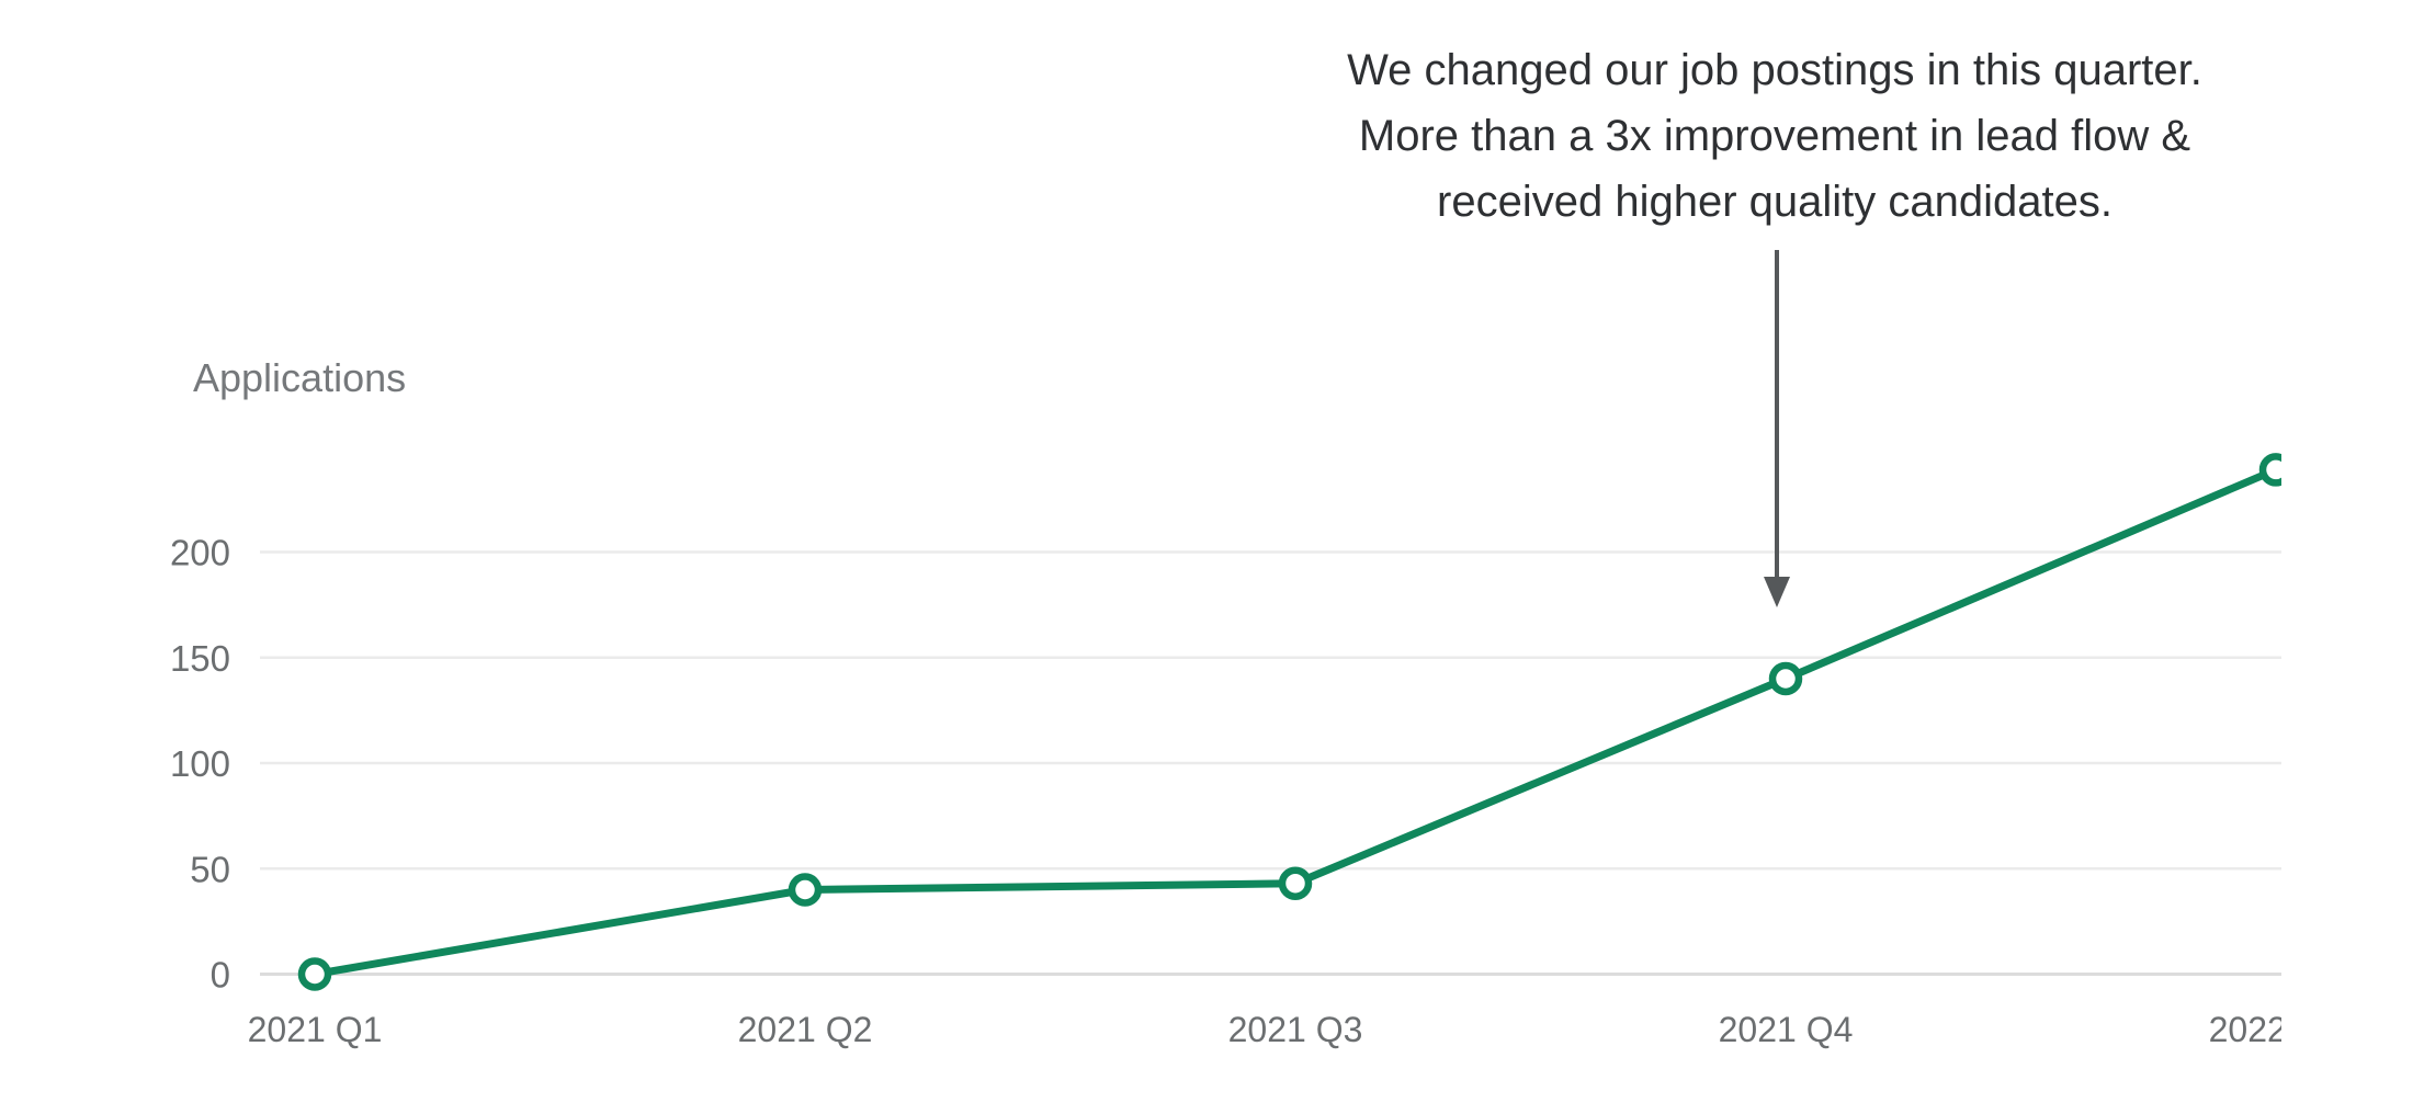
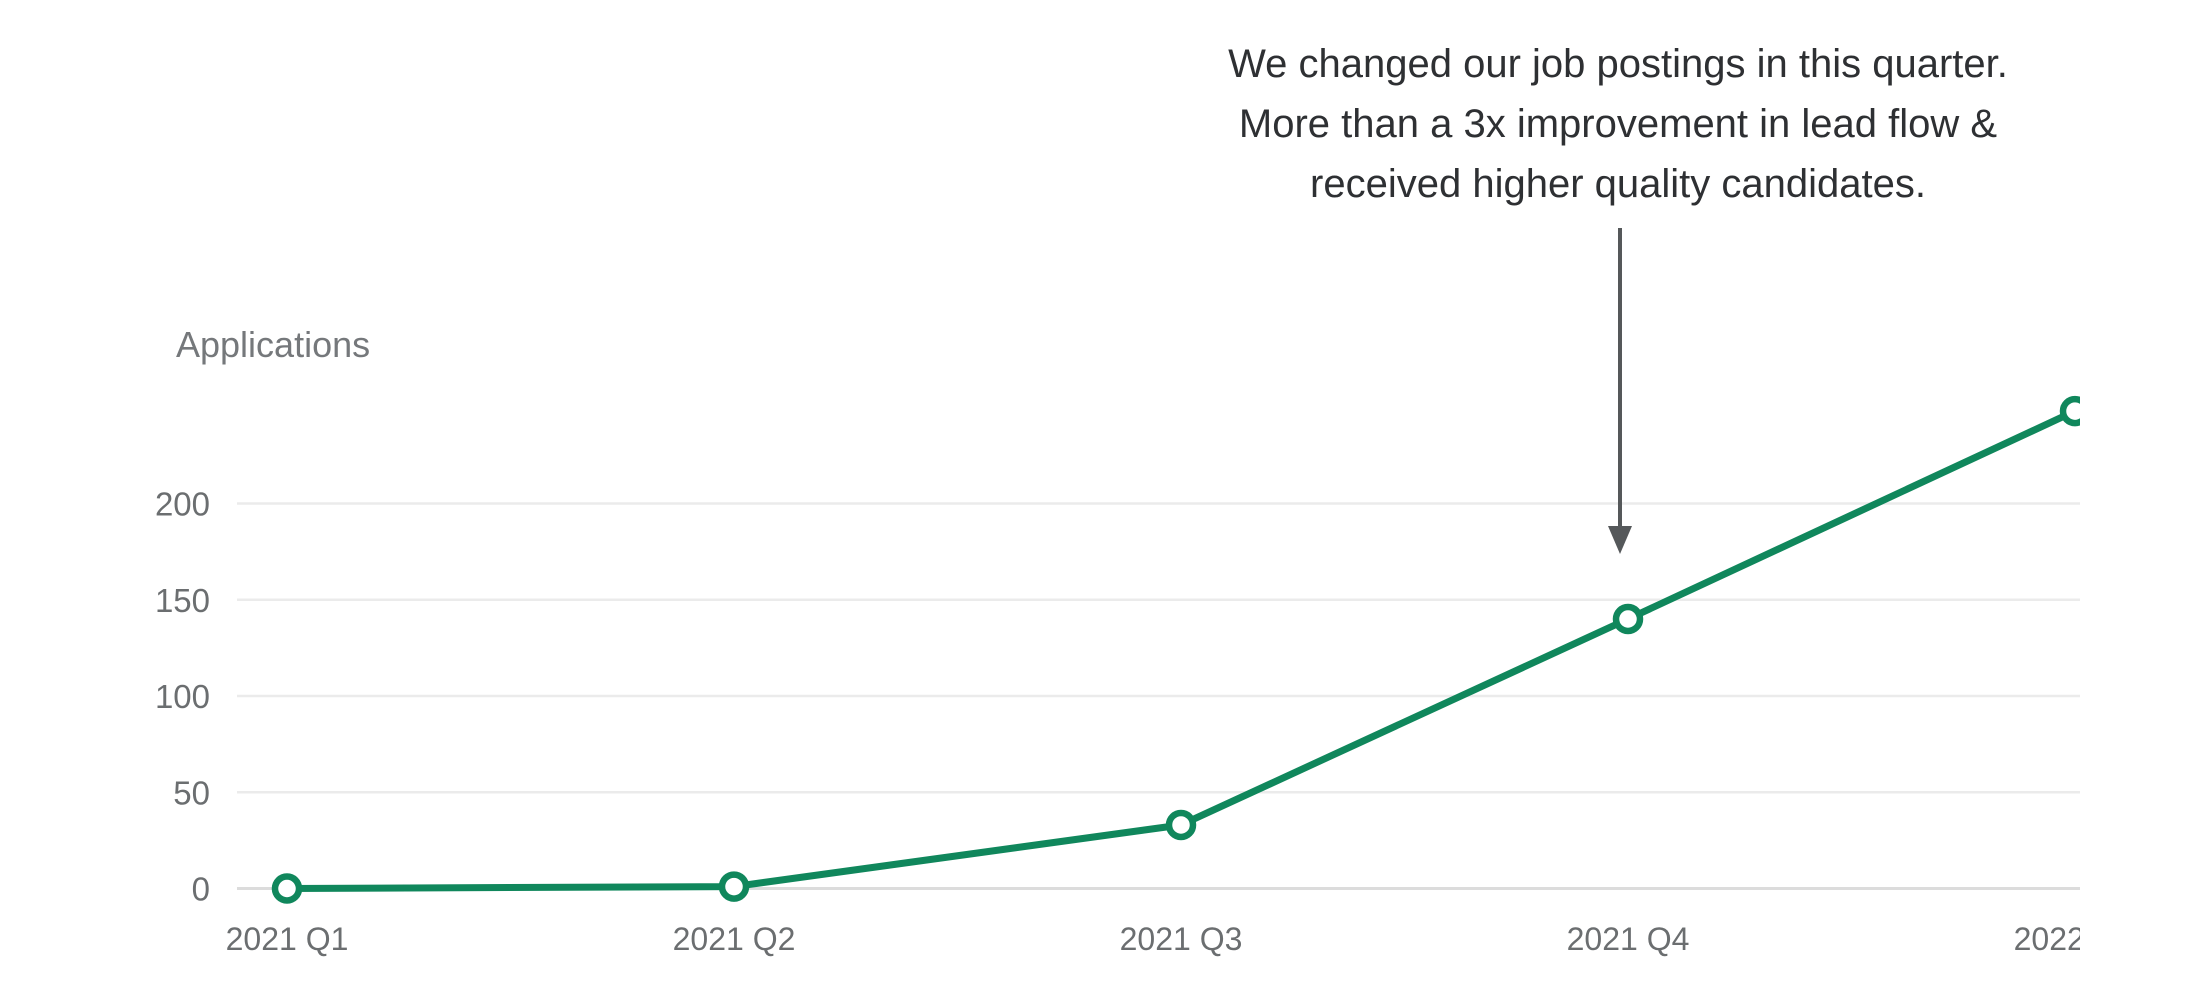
2021 Q2: 40 -> 1
2021 Q3: 43 -> 33
2022 Q1: 239 -> 248
